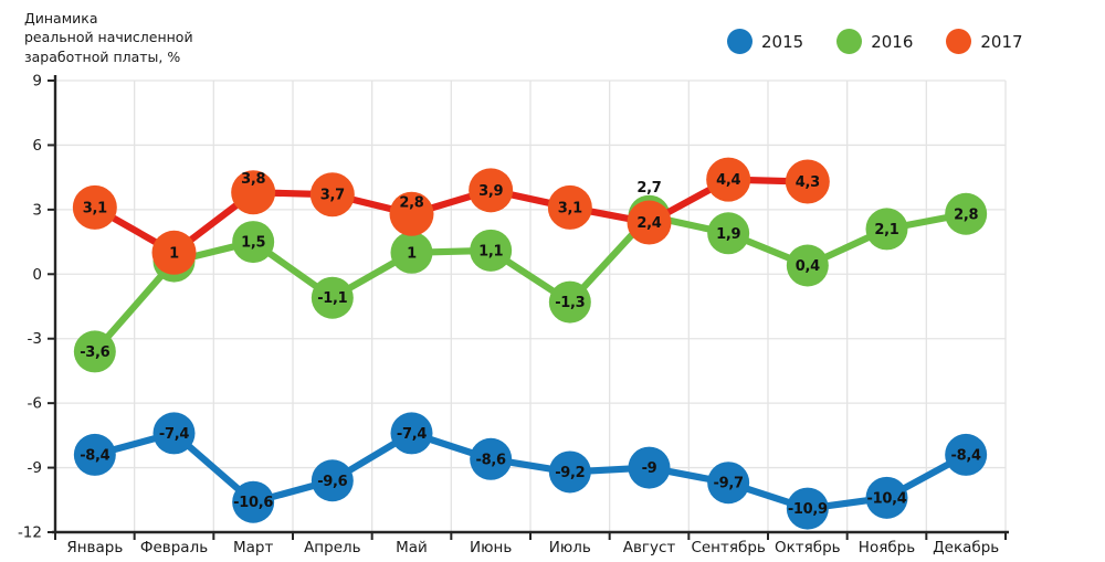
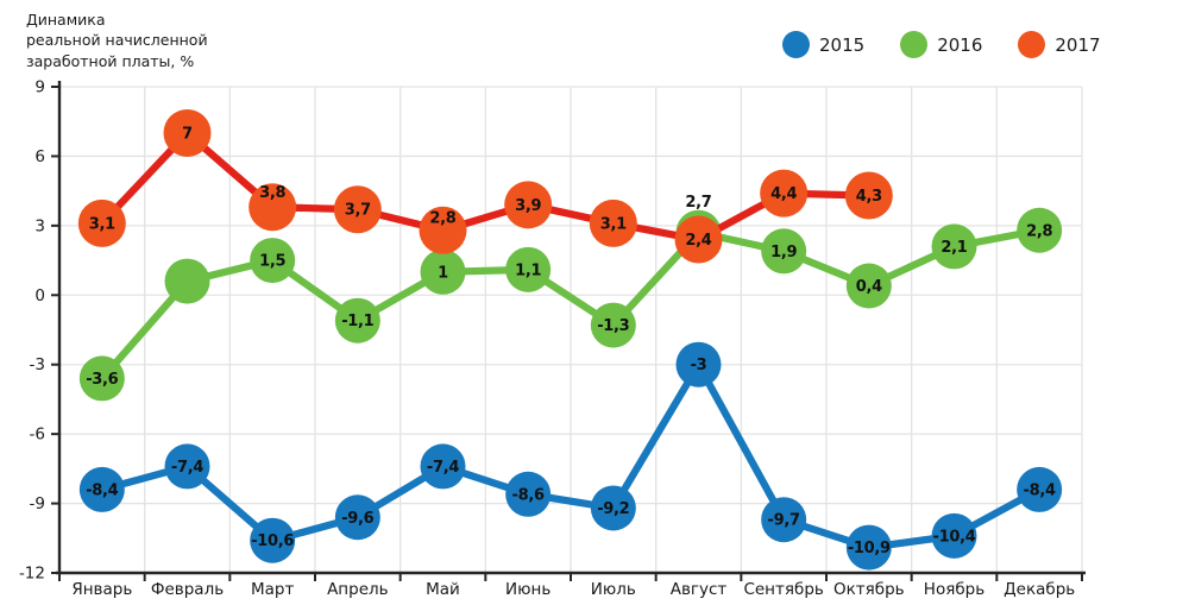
2017/Февраль: 1 -> 7
2015/Август: -9 -> -3
